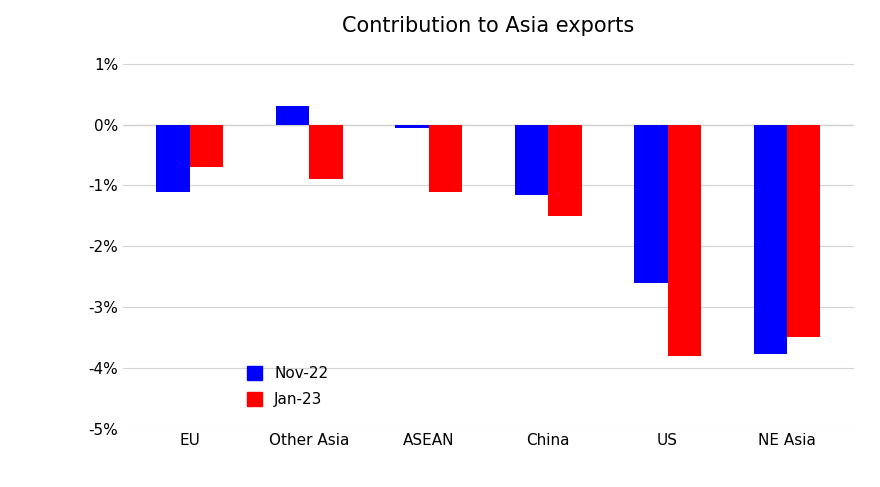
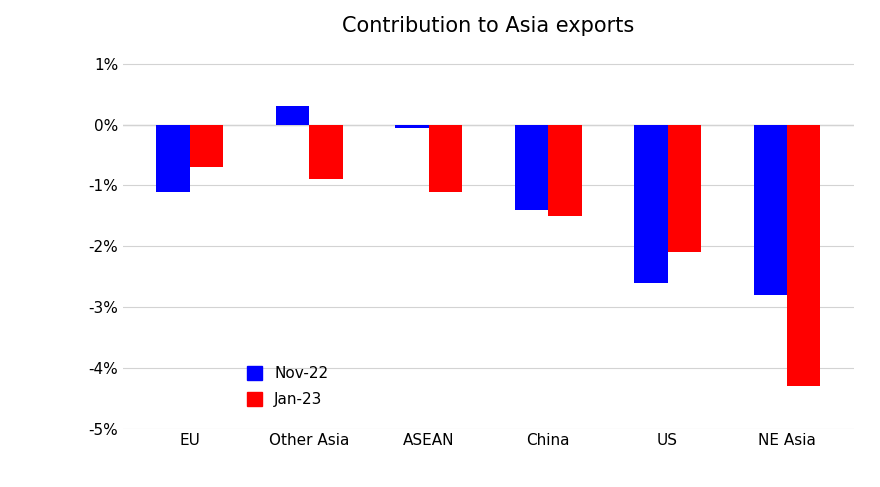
Nov-22/China: -1.16% -> -1.40%
Jan-23/US: -3.8% -> -2.1%
Nov-22/NE Asia: -3.78% -> -2.80%
Jan-23/NE Asia: -3.5% -> -4.3%
